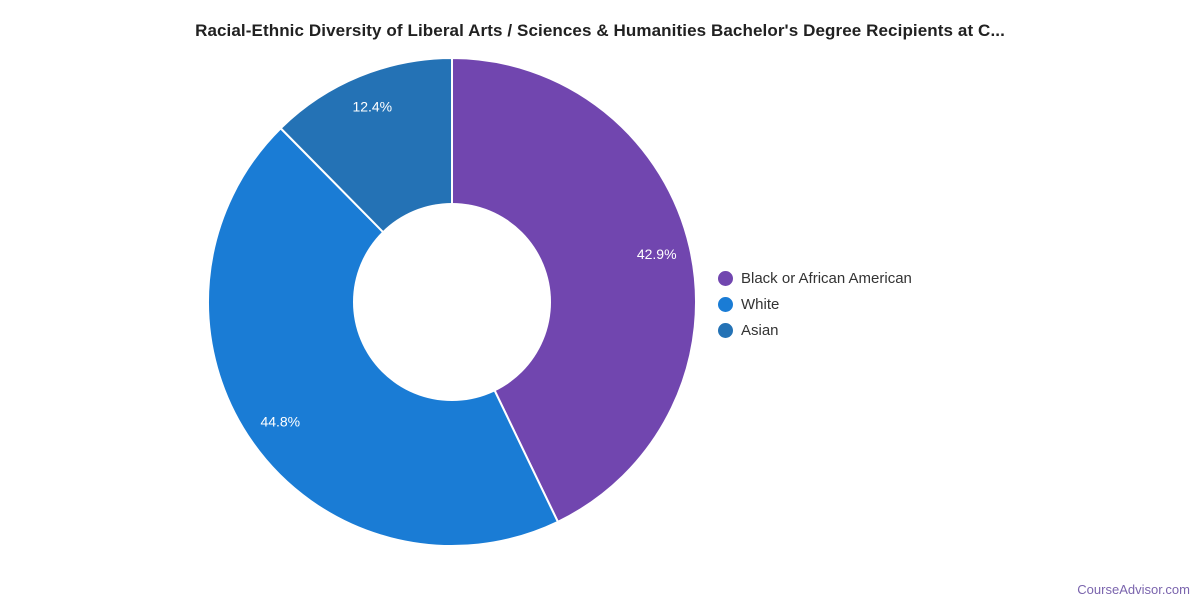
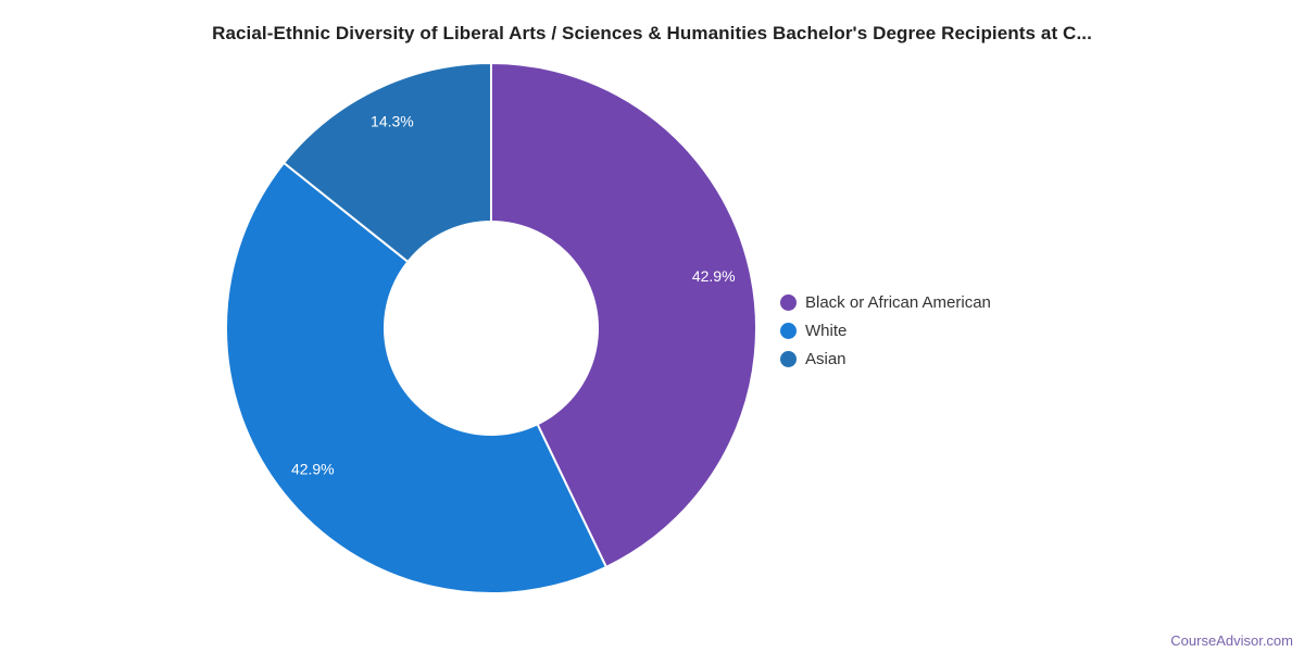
White: 44.8% -> 42.9%
Asian: 12.4% -> 14.3%
